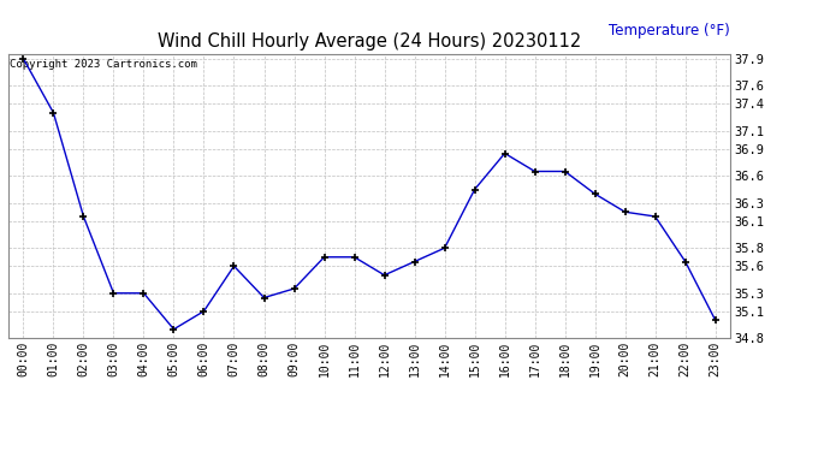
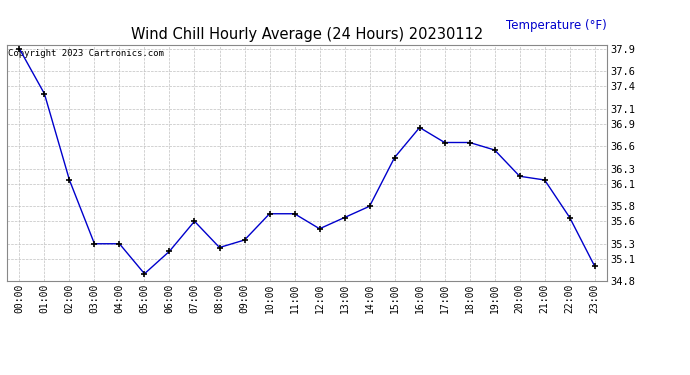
06:00: 35.10 -> 35.20
19:00: 36.40 -> 36.55
